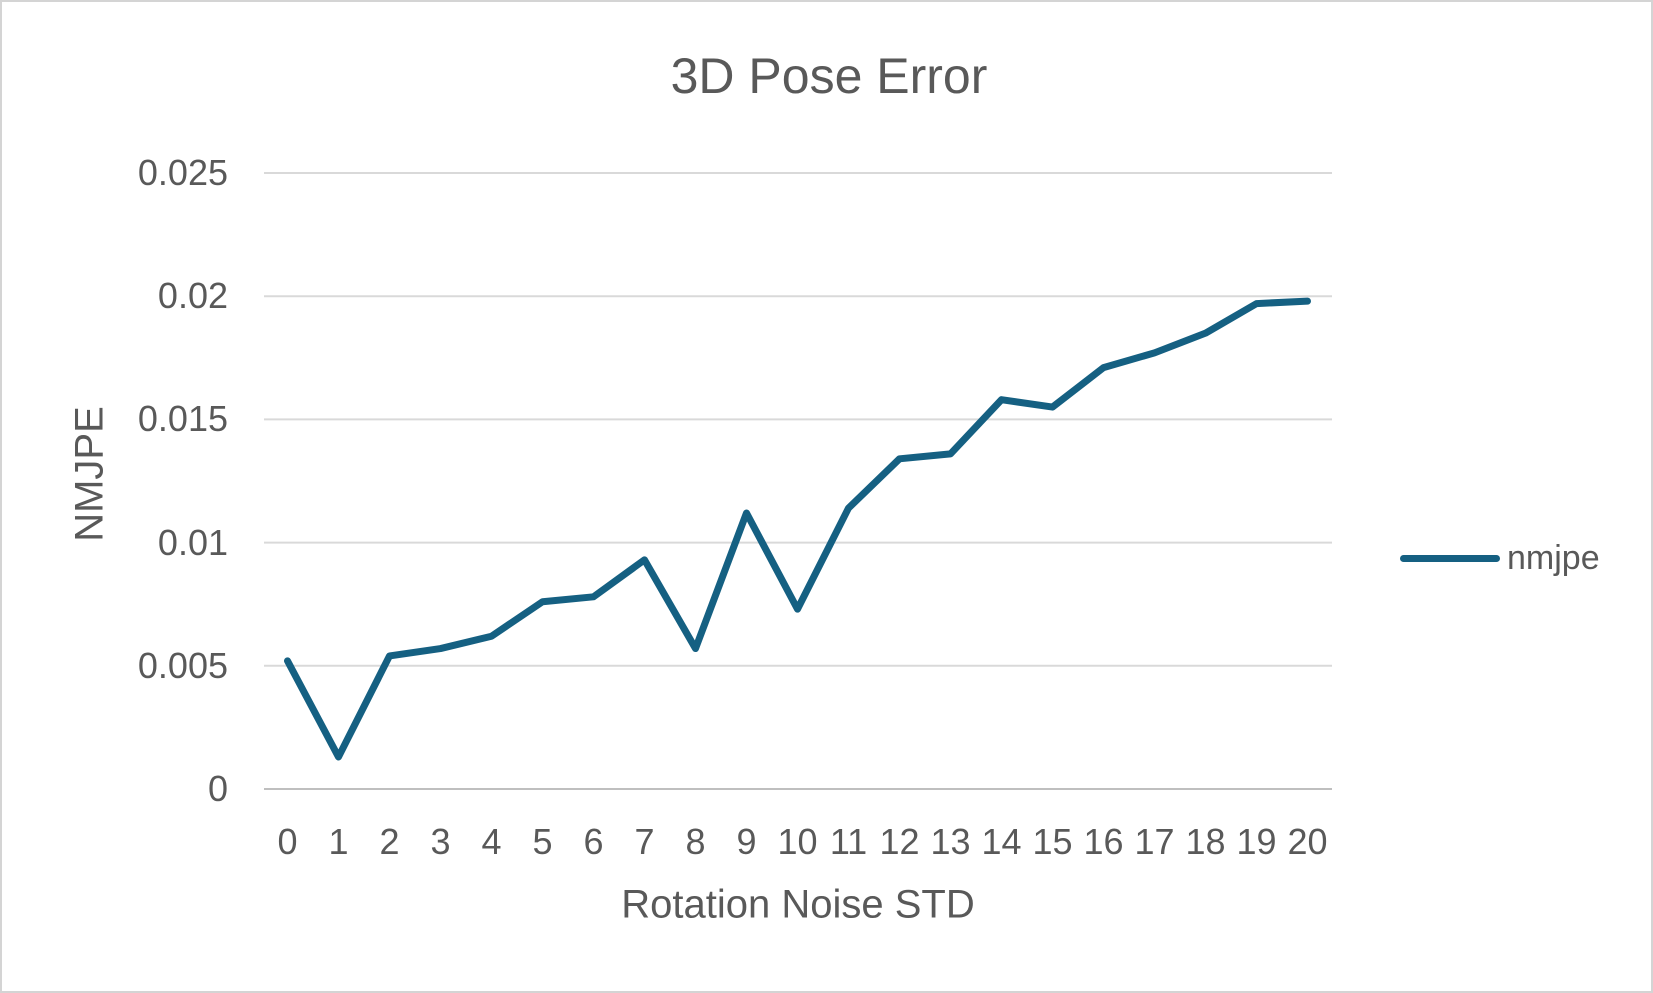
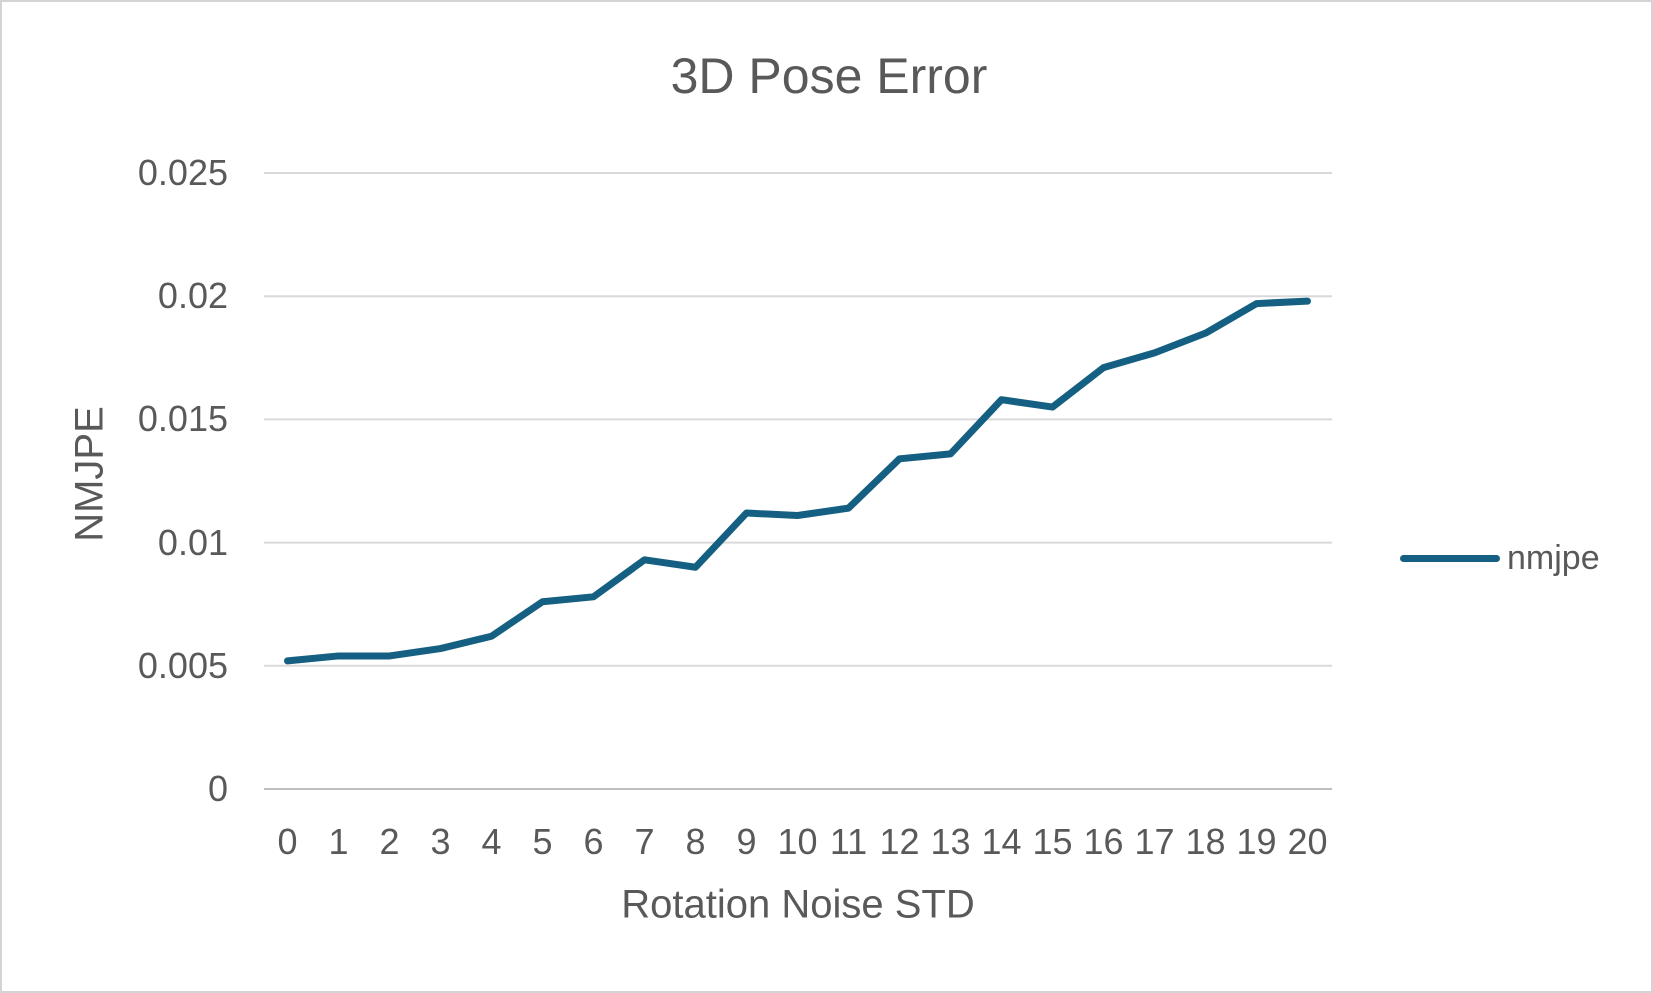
1: 0.0013 -> 0.0054
8: 0.0057 -> 0.0090
10: 0.0073 -> 0.0111
